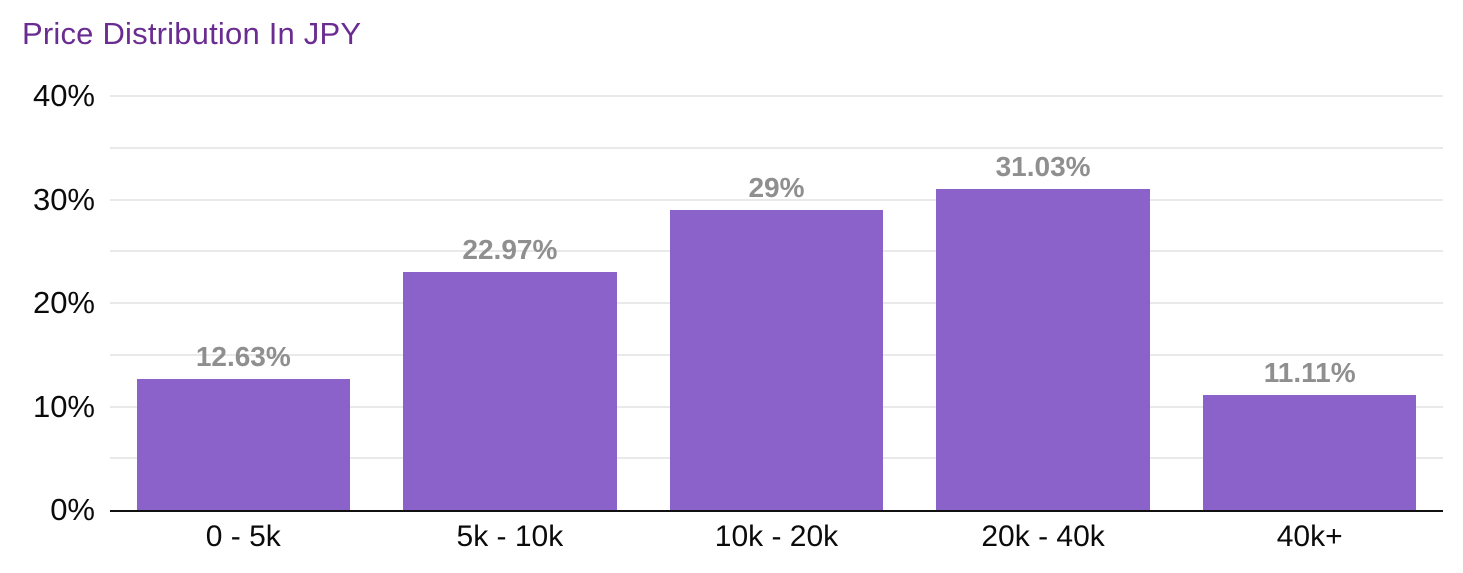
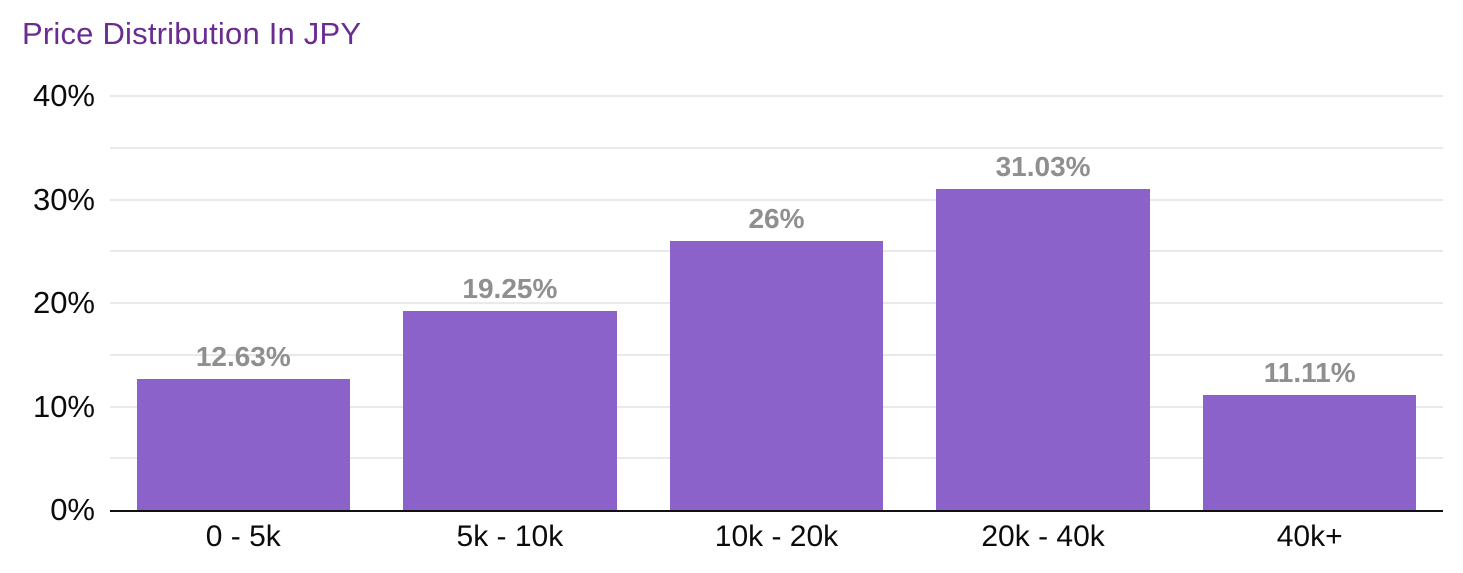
5k - 10k: 22.97% -> 19.25%
10k - 20k: 29% -> 26%
